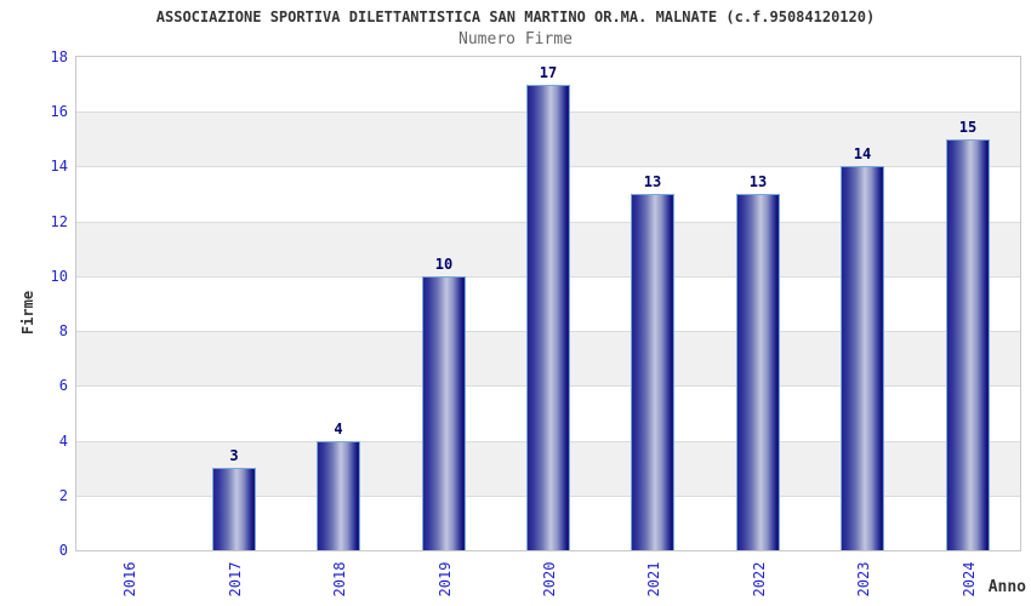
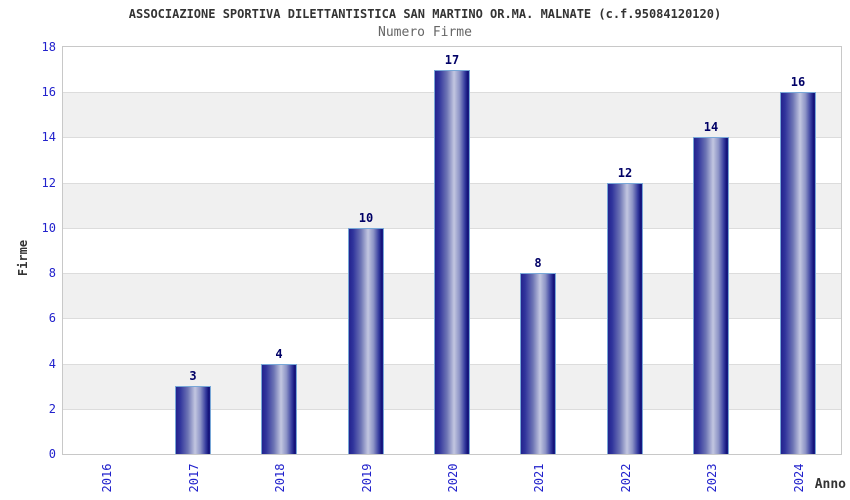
2021: 13 -> 8
2022: 13 -> 12
2024: 15 -> 16
